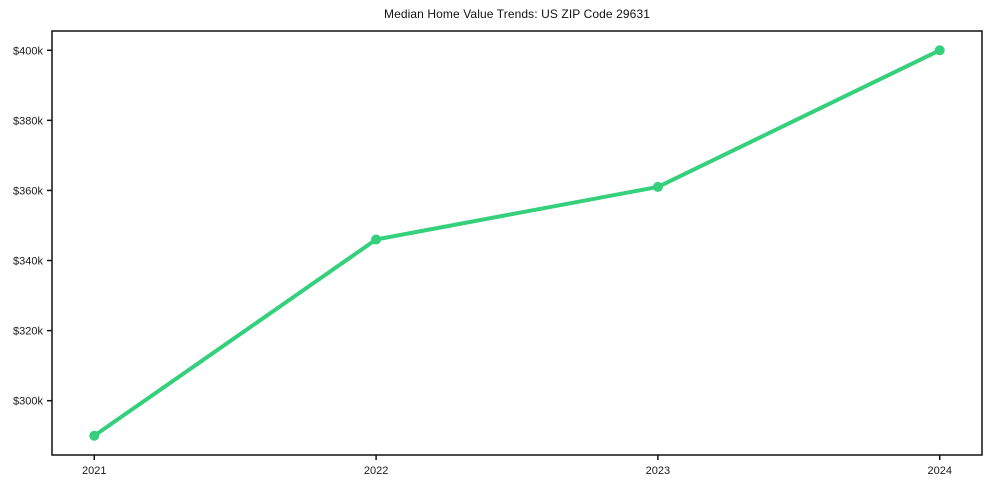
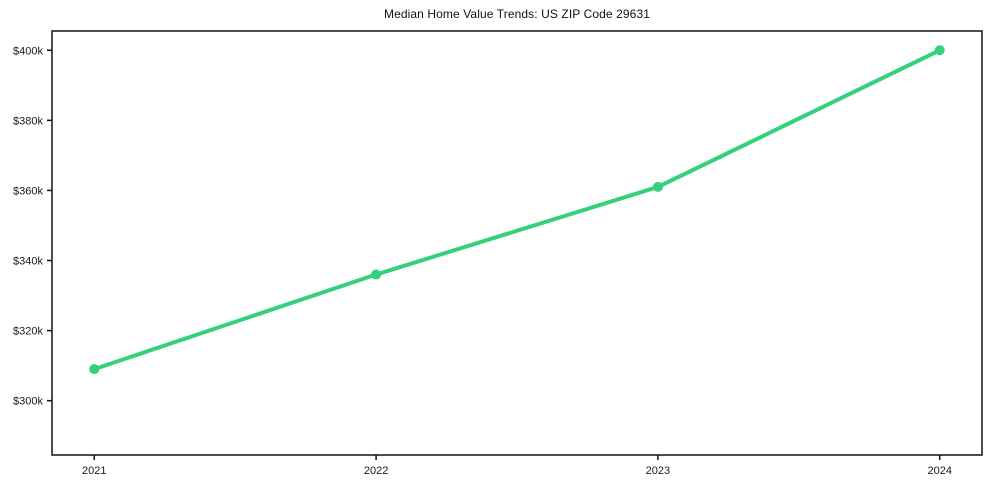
2021: $290k -> $309k
2022: $346k -> $336k
